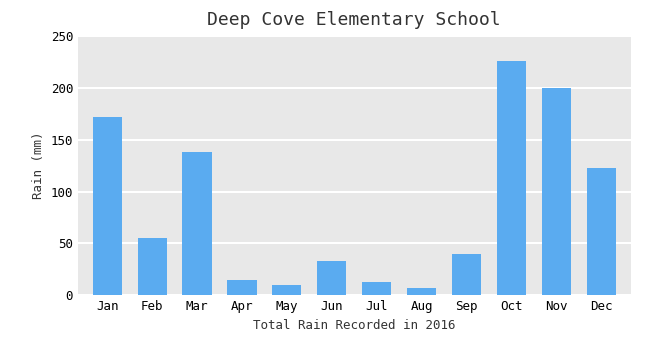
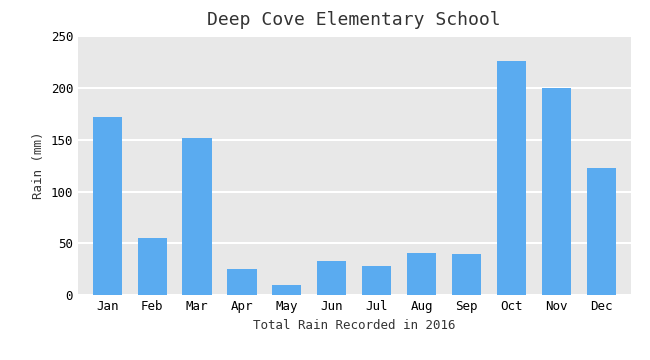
Mar: 138 -> 152
Apr: 15 -> 25
Jul: 13 -> 28
Aug: 7 -> 41
